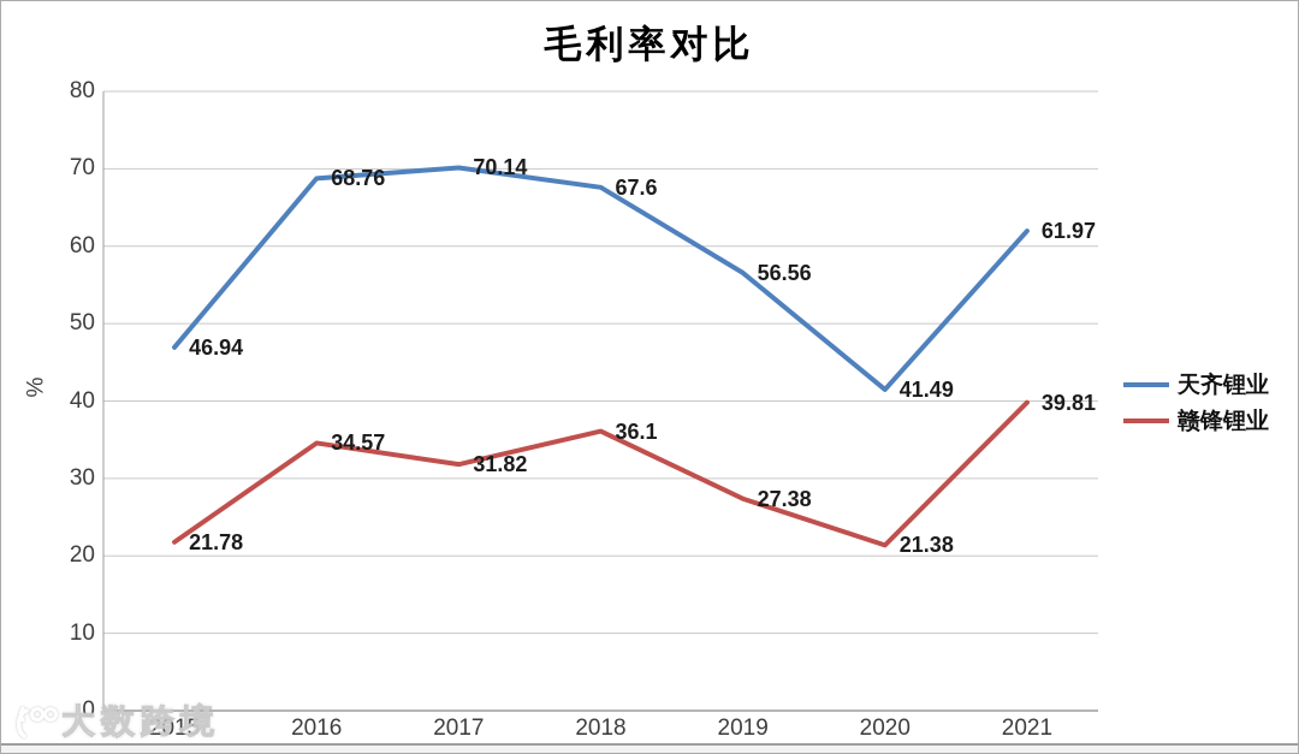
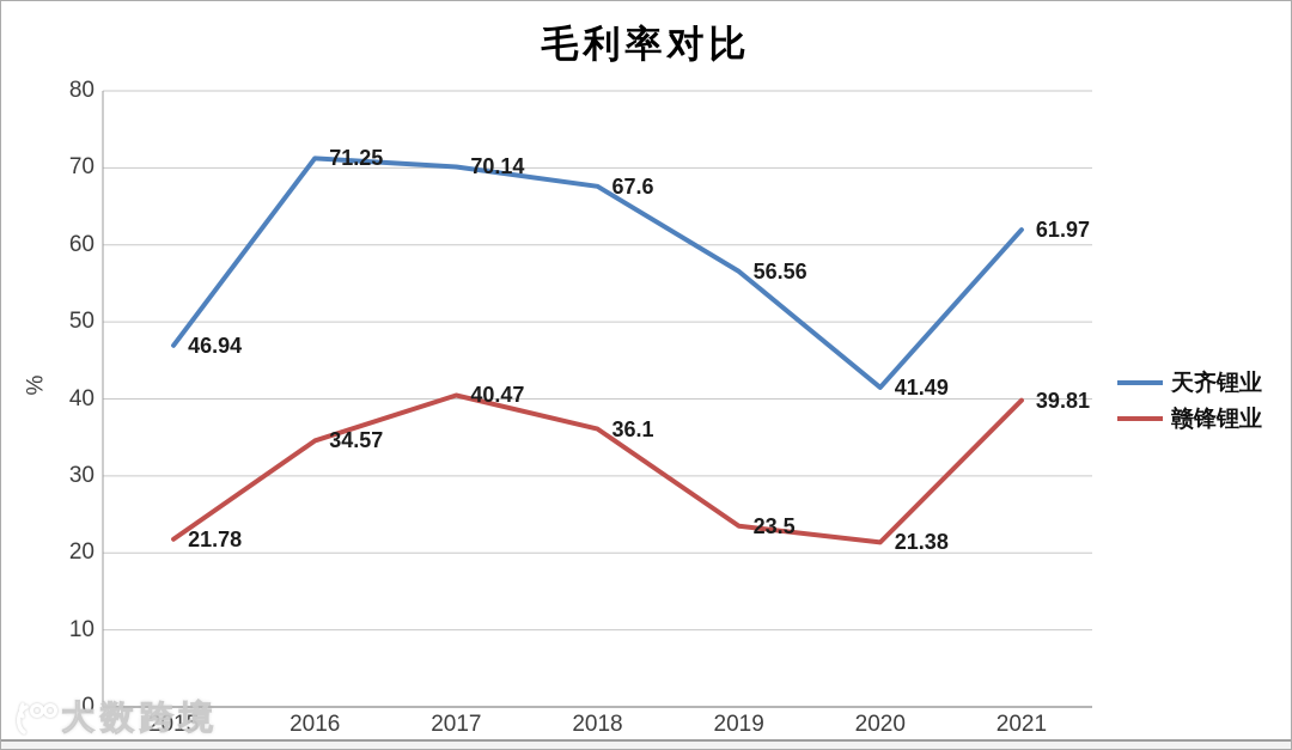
天齐锂业/2016: 68.76 -> 71.25
赣锋锂业/2017: 31.82 -> 40.47
赣锋锂业/2019: 27.38 -> 23.5
